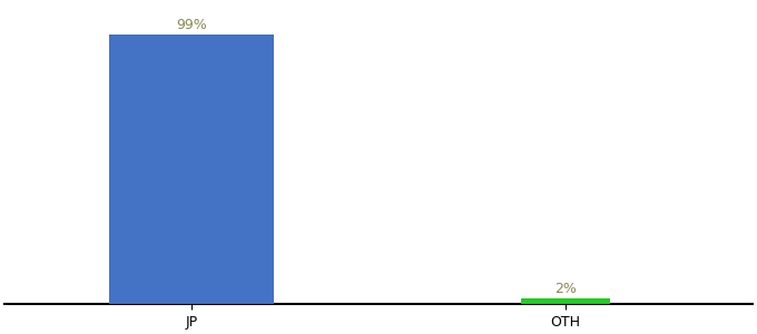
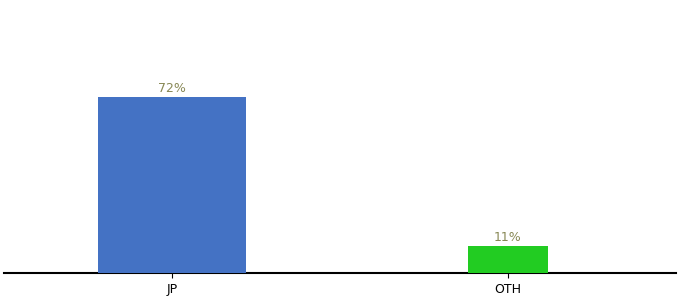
JP: 99% -> 72%
OTH: 2% -> 11%
